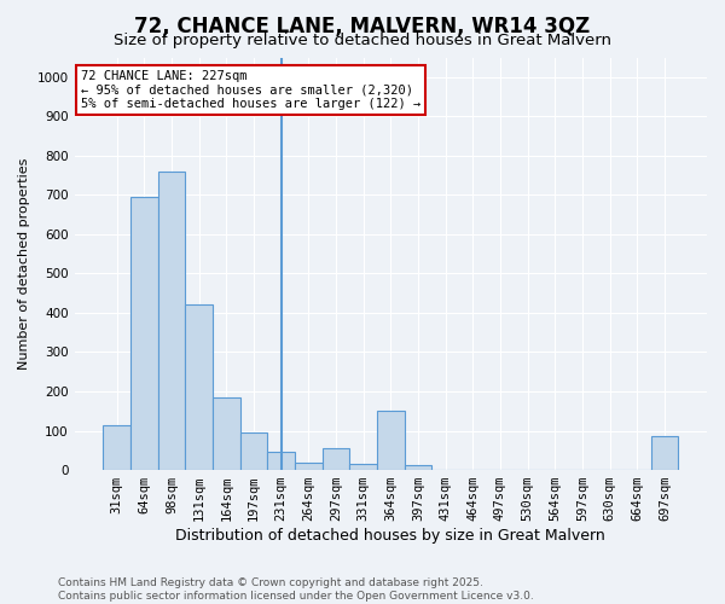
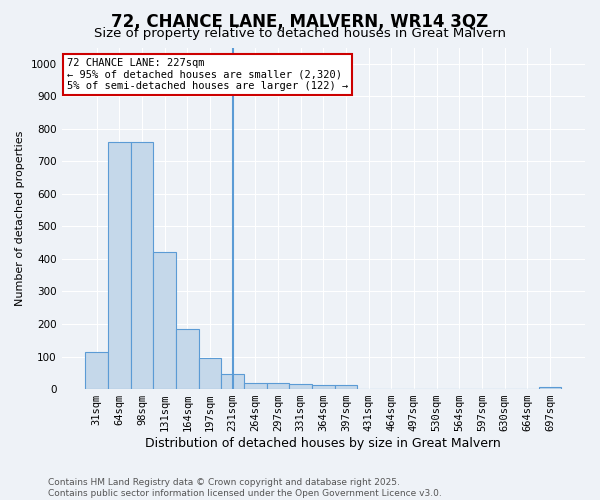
64sqm: 695 -> 760
297sqm: 55 -> 20
364sqm: 150 -> 13
697sqm: 85 -> 7
